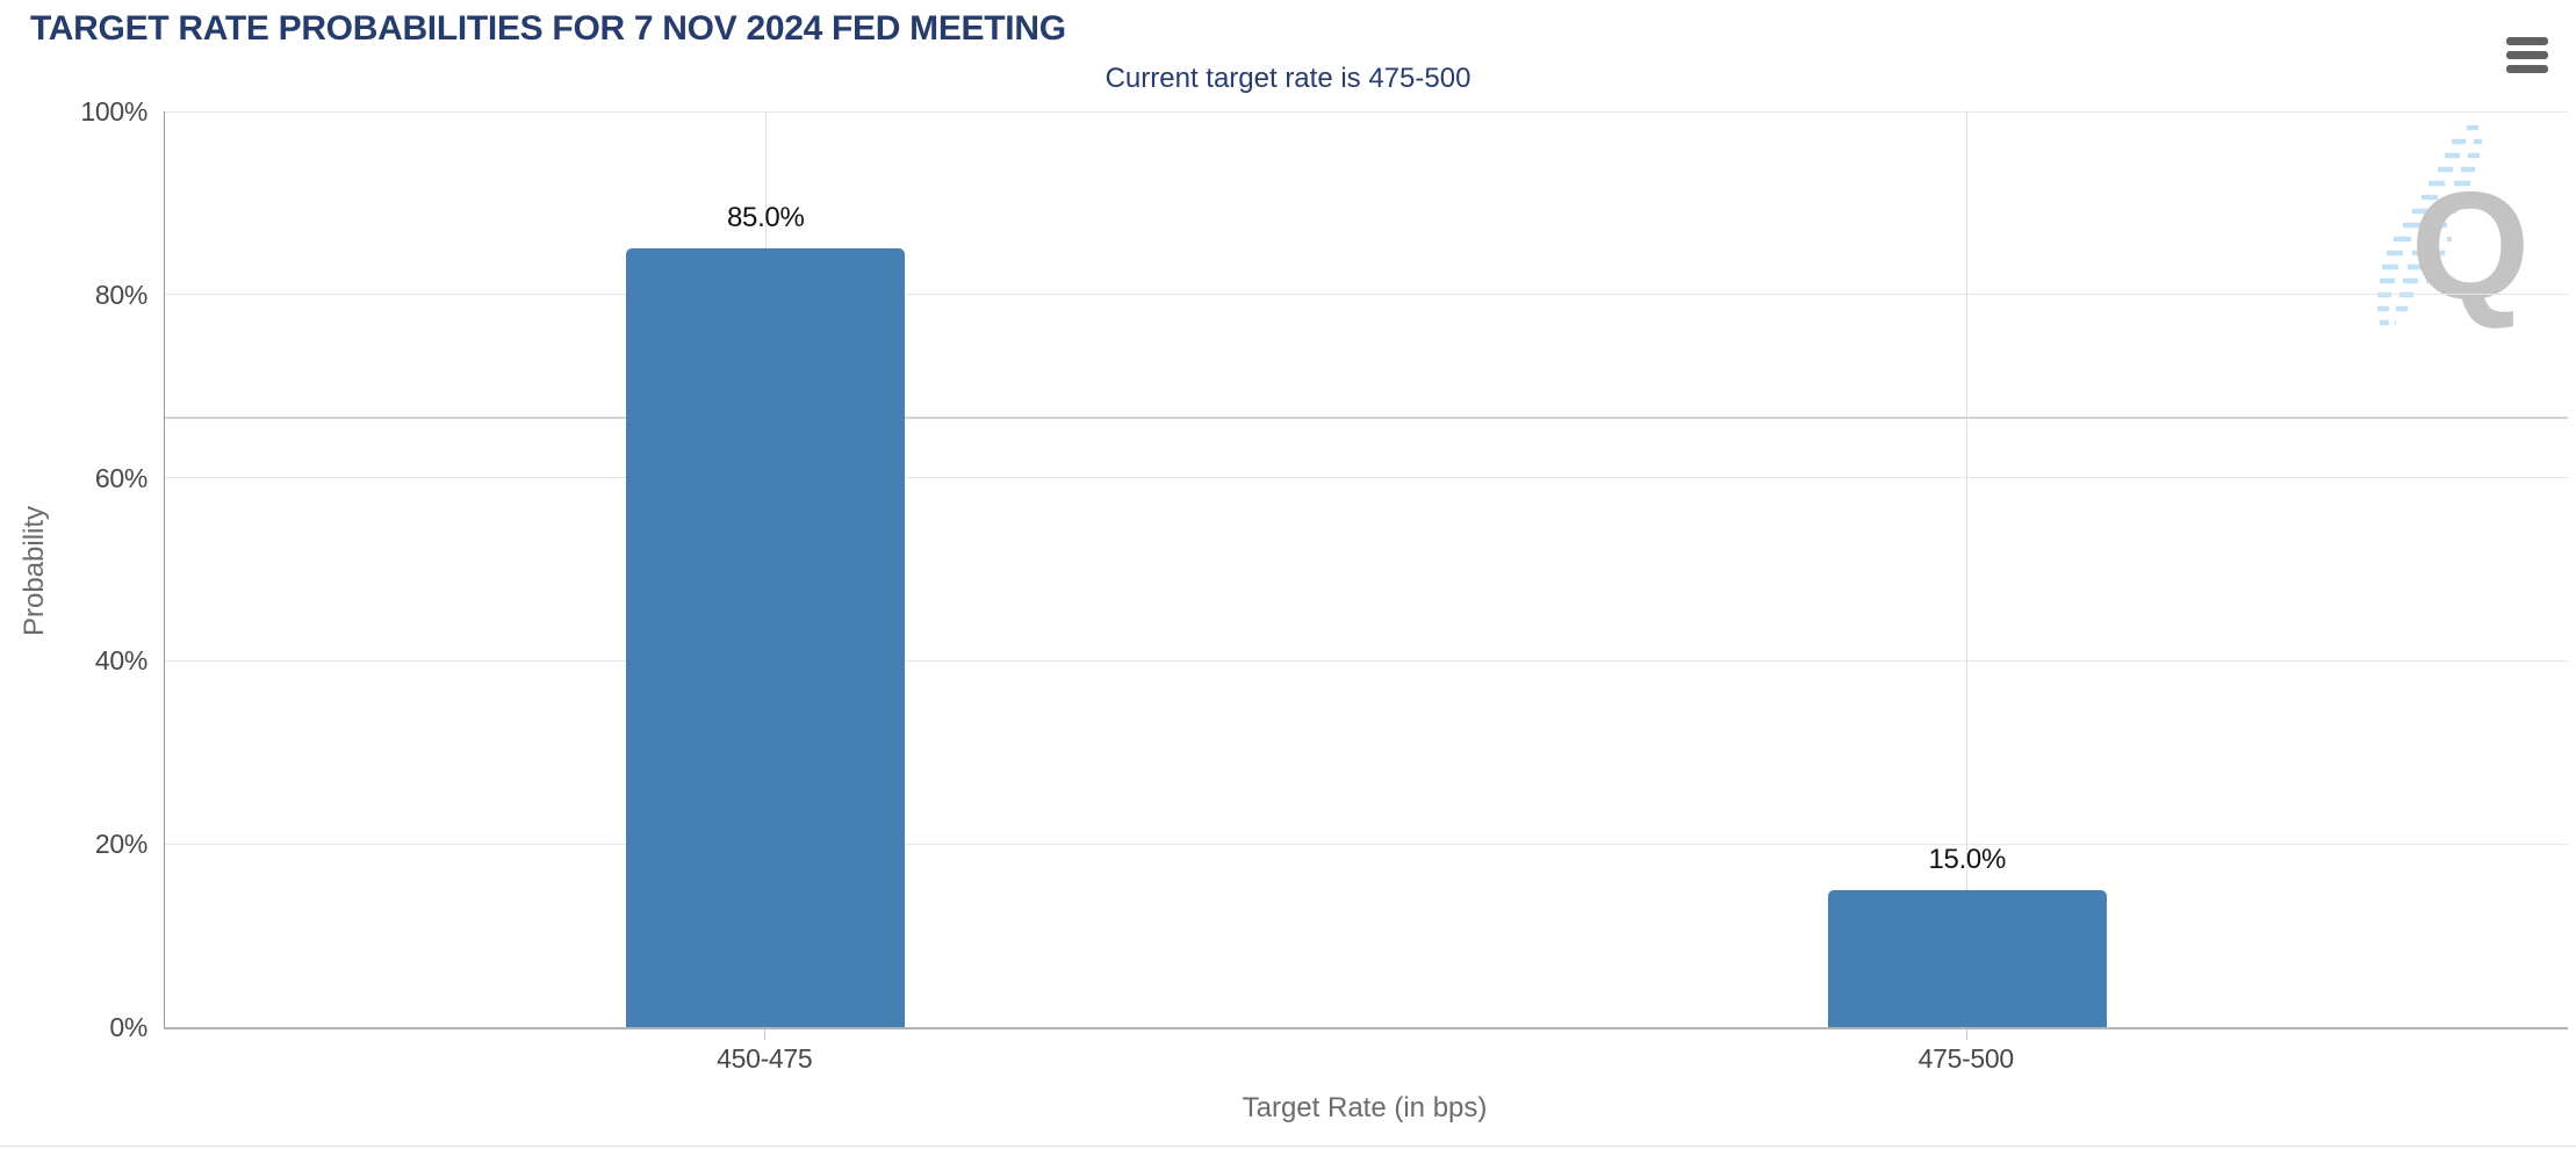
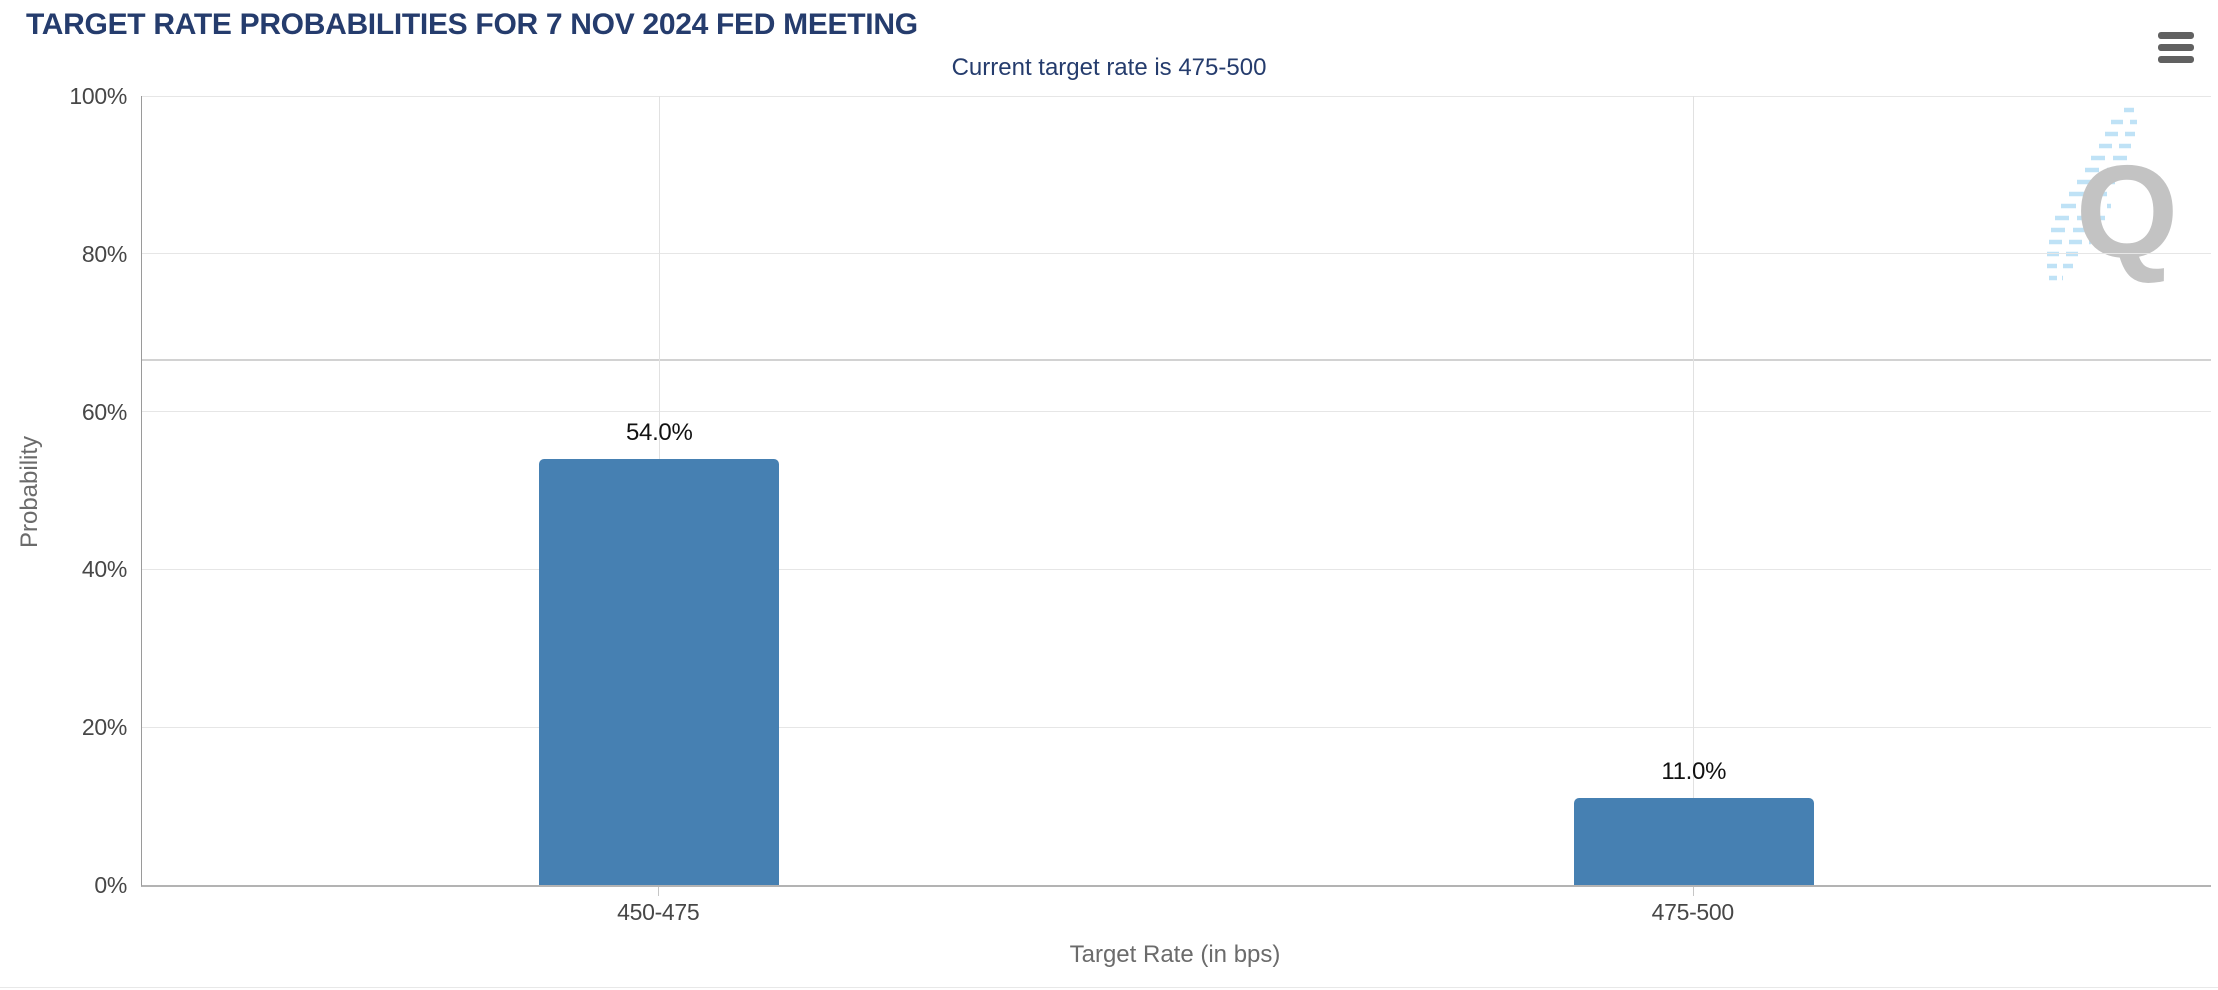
450-475: 85.0% -> 54.0%
475-500: 15.0% -> 11.0%
